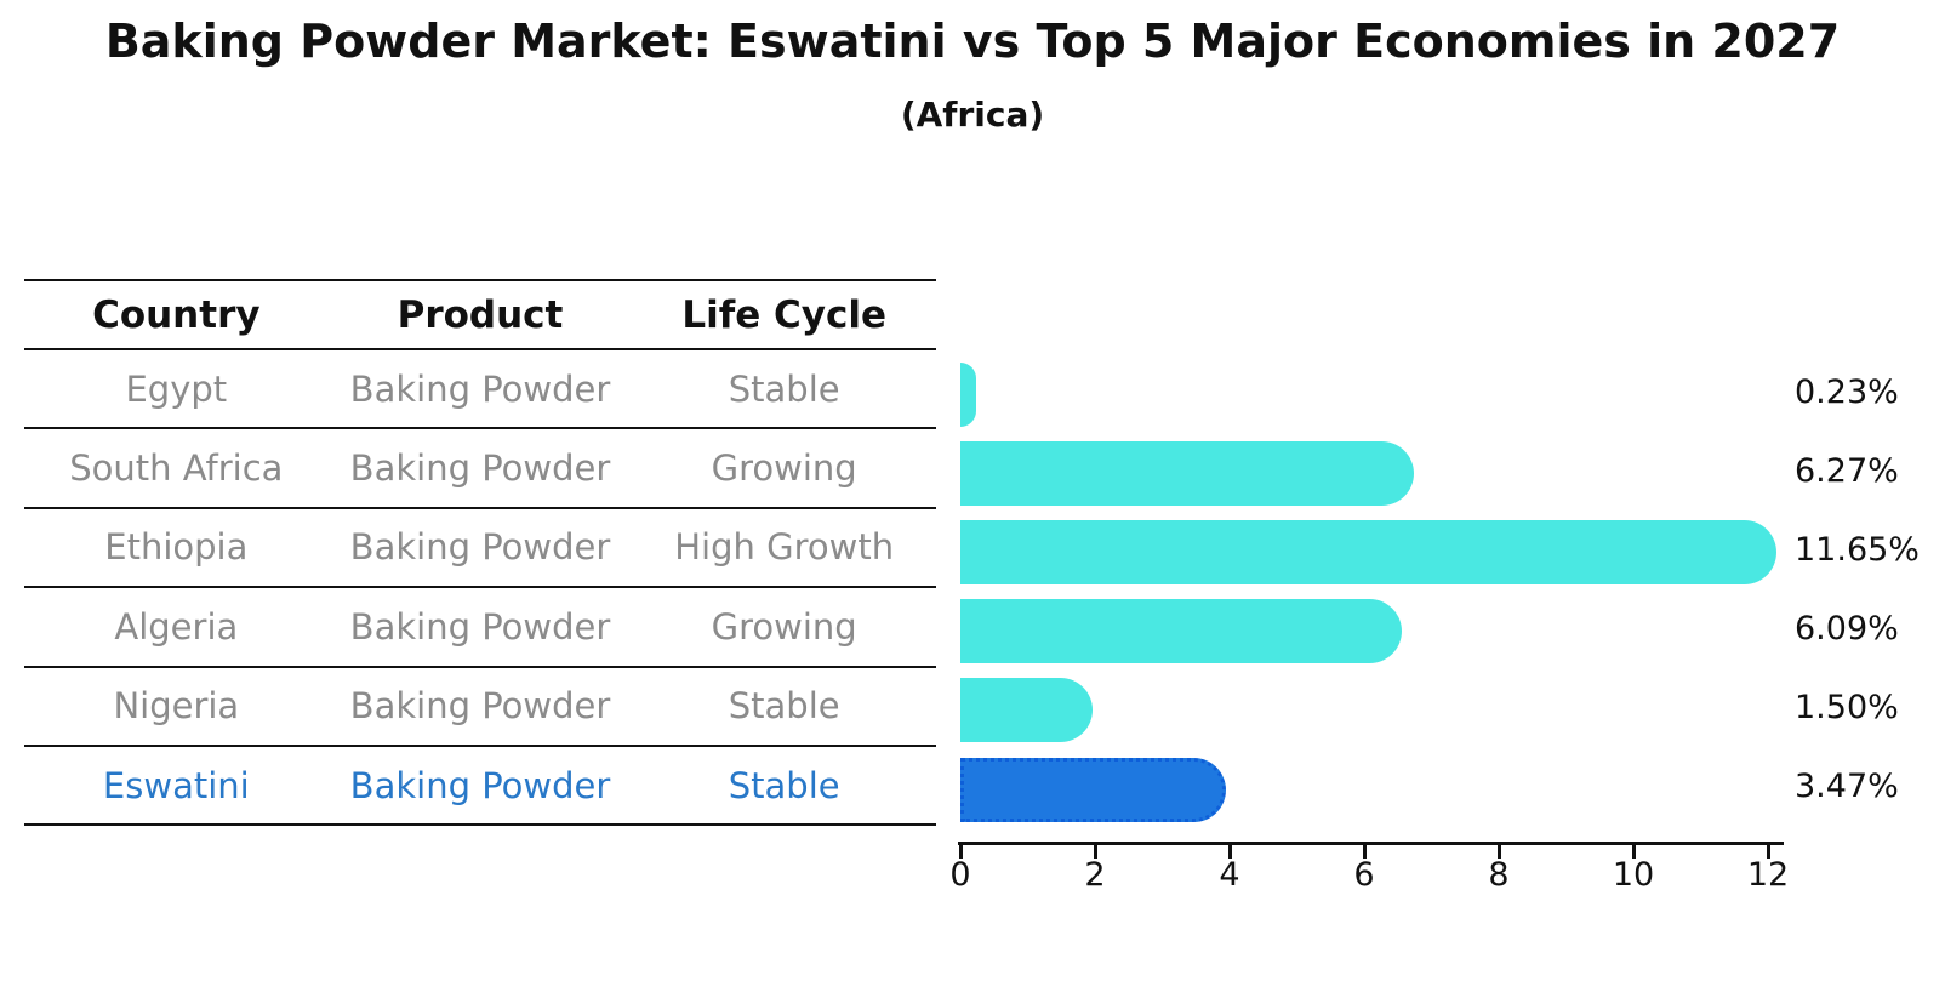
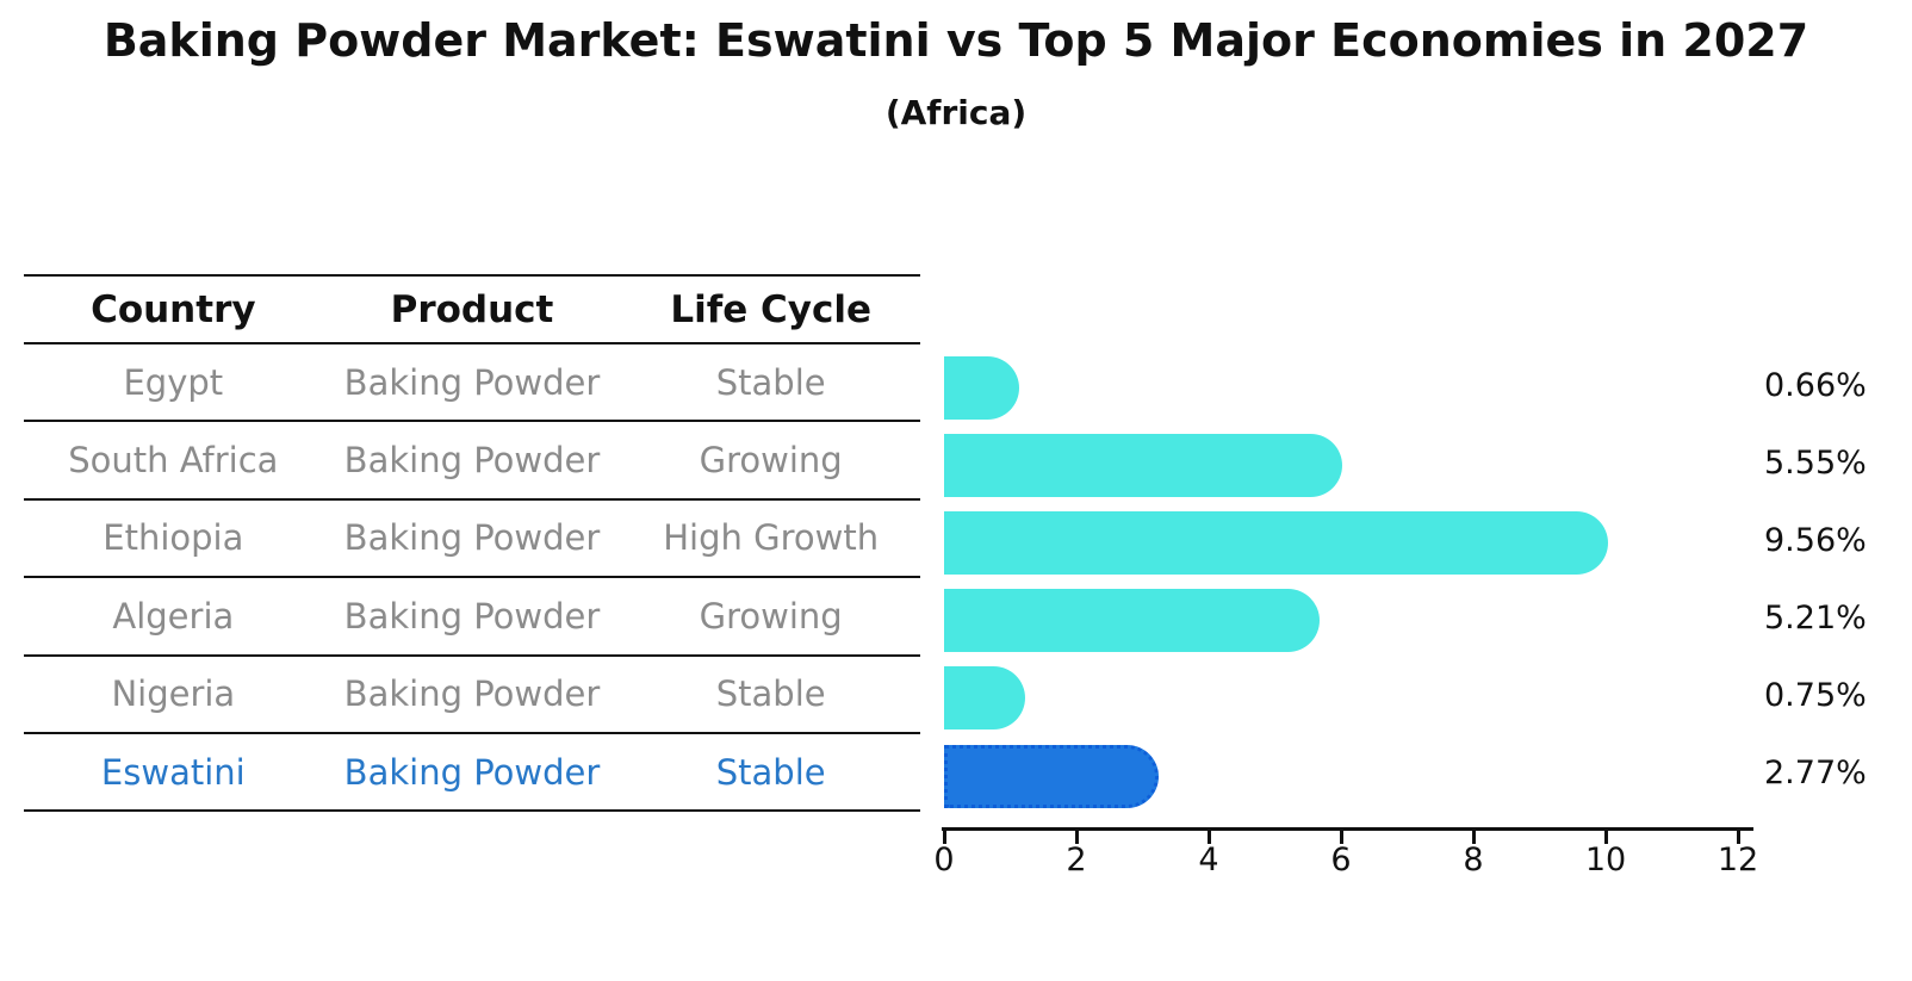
Egypt: 0.23% -> 0.66%
South Africa: 6.27% -> 5.55%
Ethiopia: 11.65% -> 9.56%
Algeria: 6.09% -> 5.21%
Nigeria: 1.50% -> 0.75%
Eswatini: 3.47% -> 2.77%
